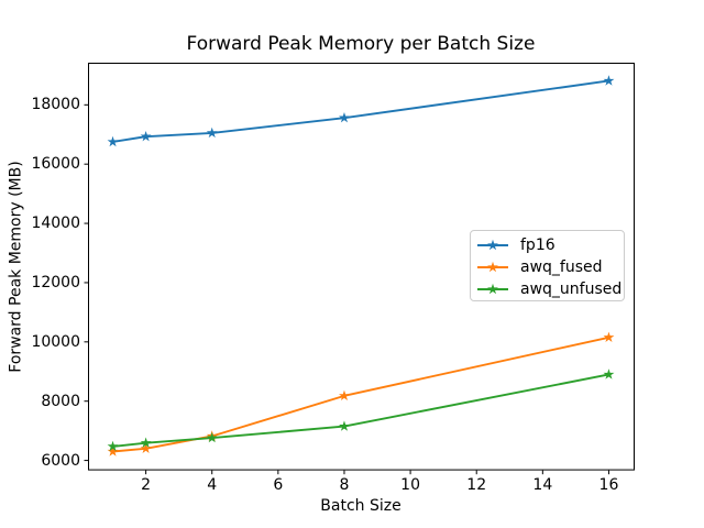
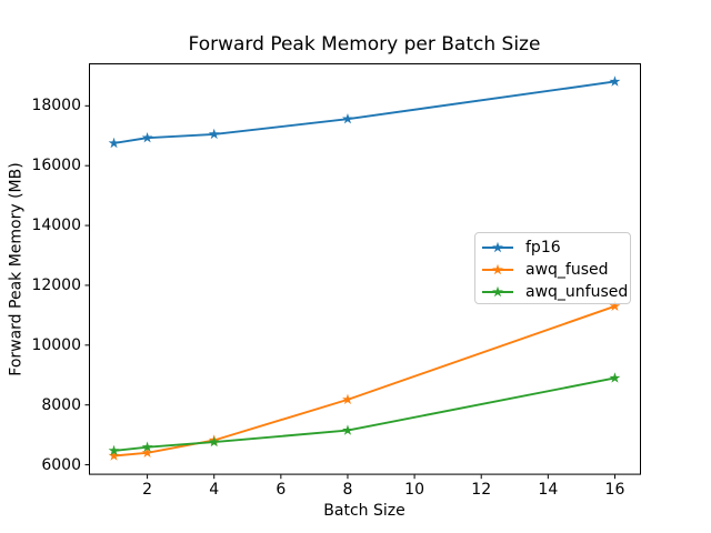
awq_fused/16: 10200 -> 11300
